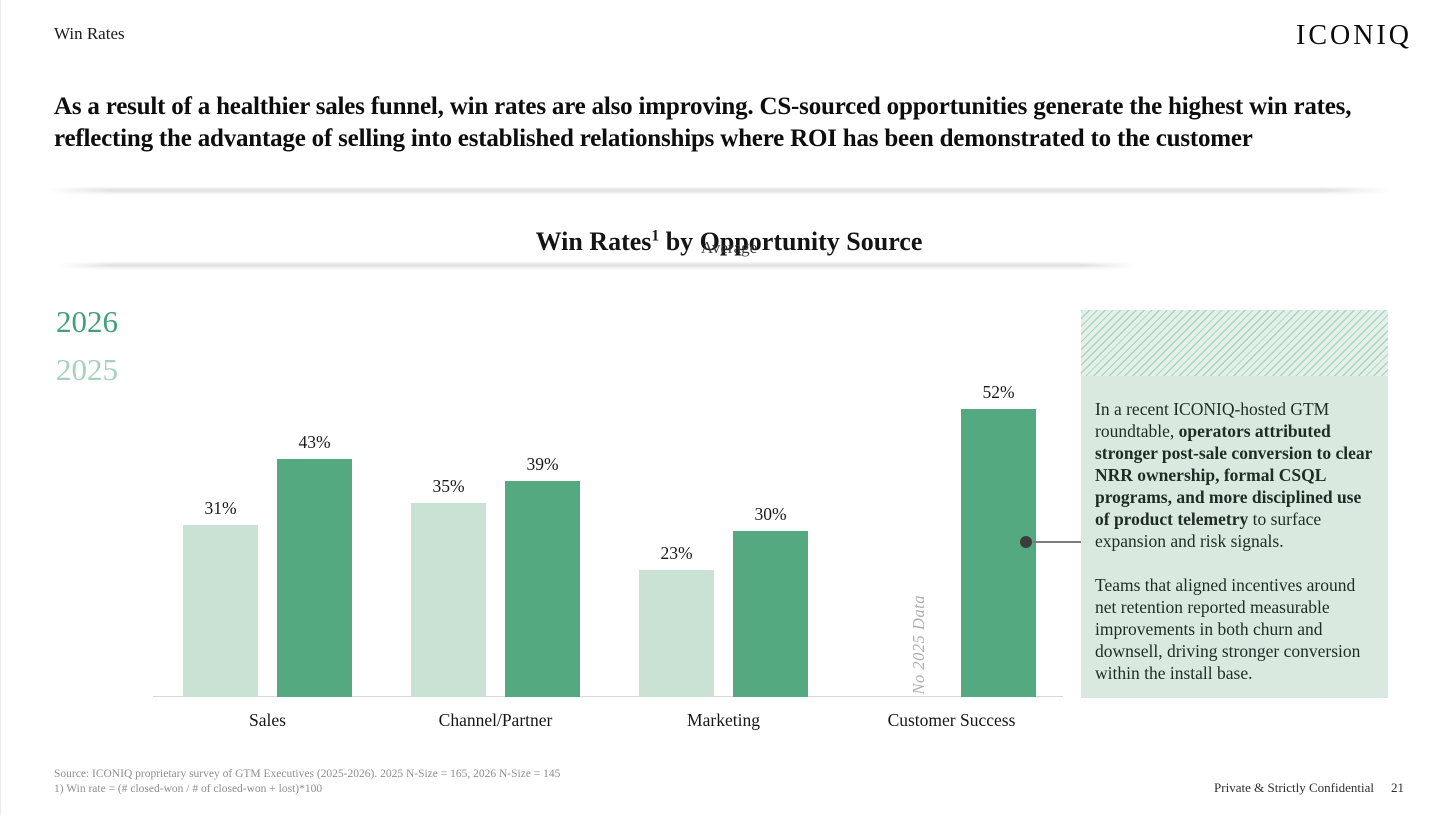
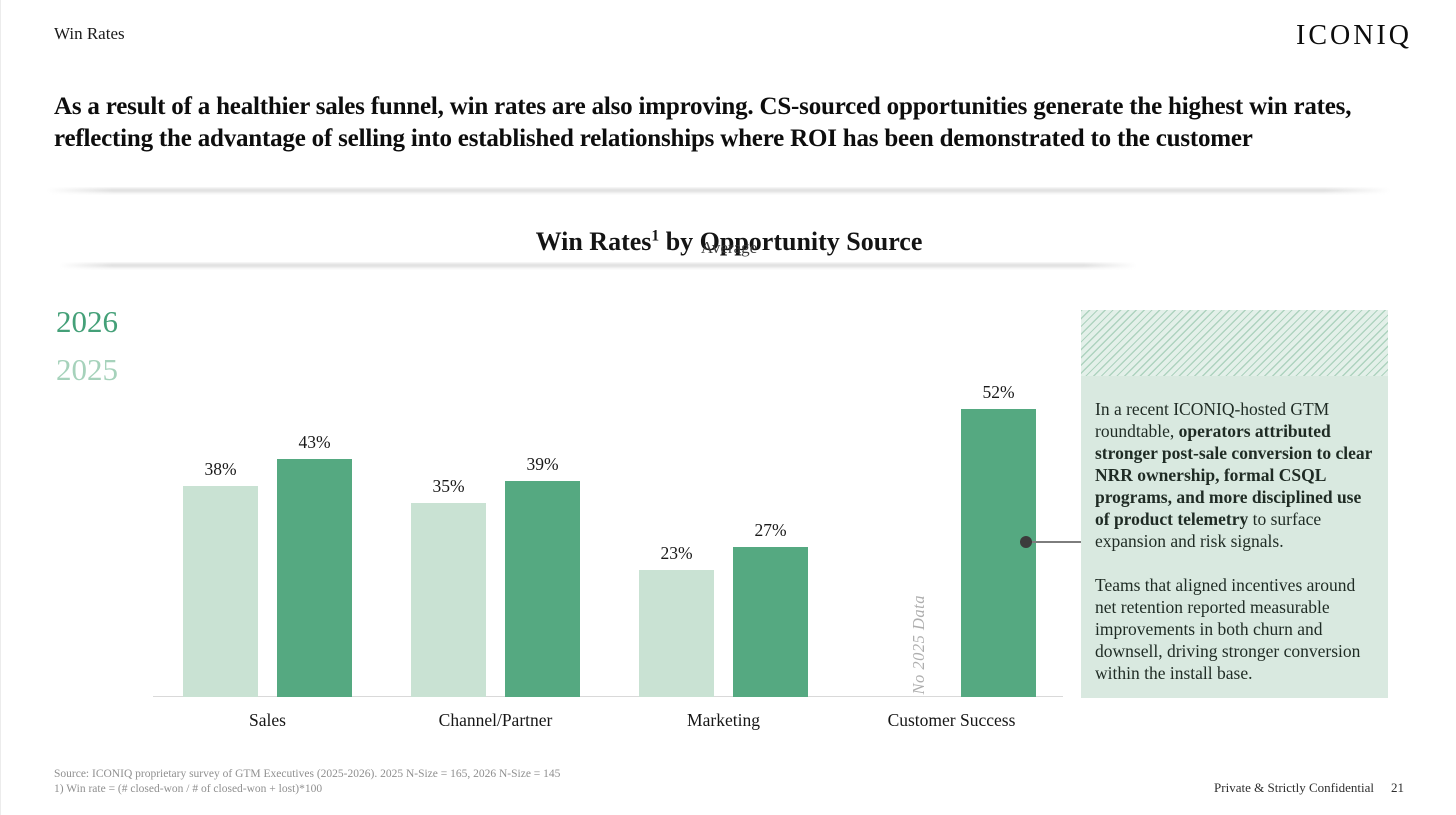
2025/Sales: 31% -> 38%
2026/Marketing: 30% -> 27%
